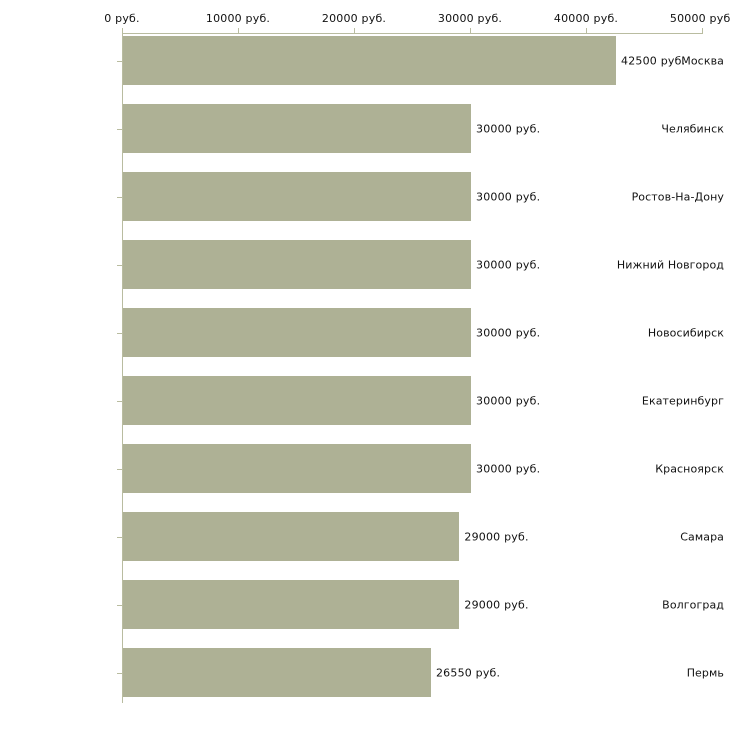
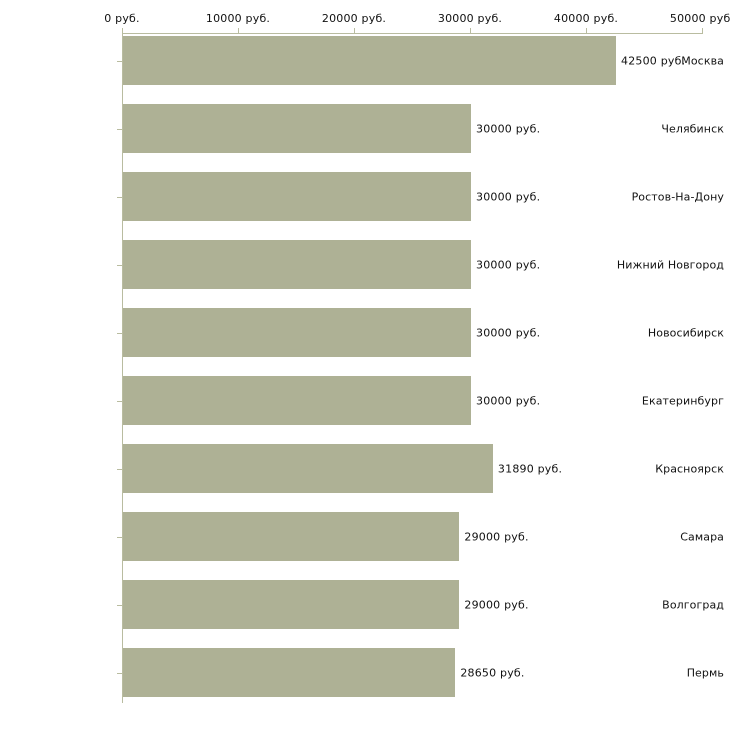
Красноярск: 30000 -> 31890
Пермь: 26550 -> 28650
